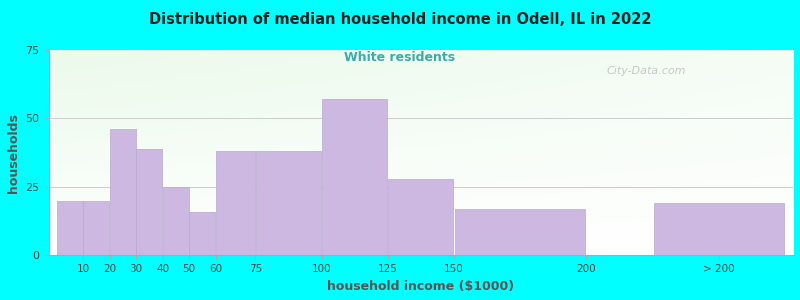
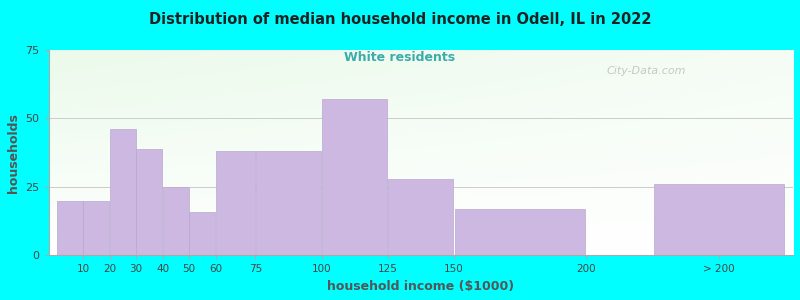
> 200: 19 -> 26
